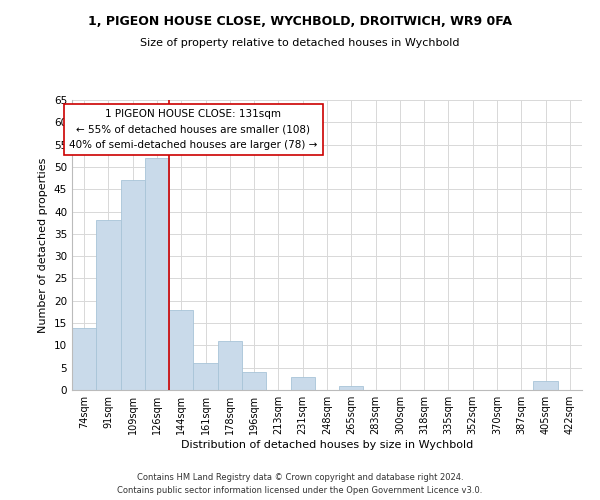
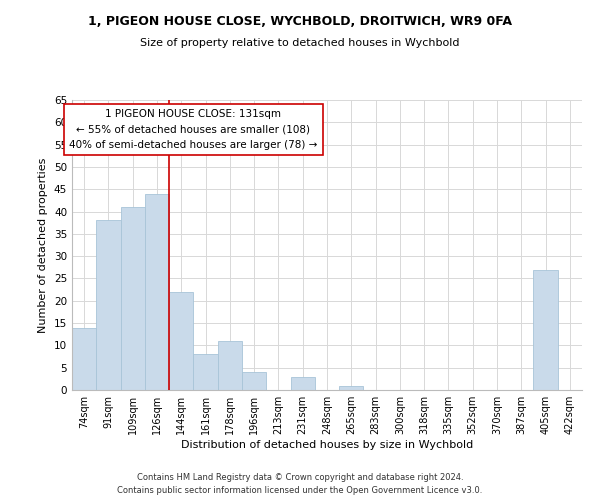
109sqm: 47 -> 41
126sqm: 52 -> 44
144sqm: 18 -> 22
161sqm: 6 -> 8
405sqm: 2 -> 27
